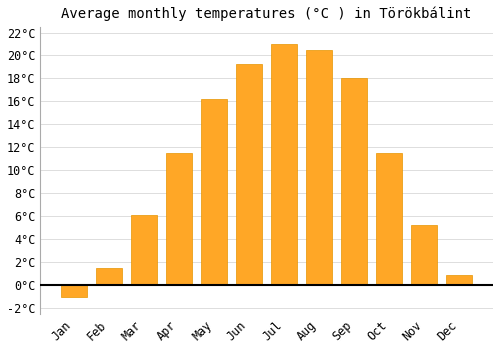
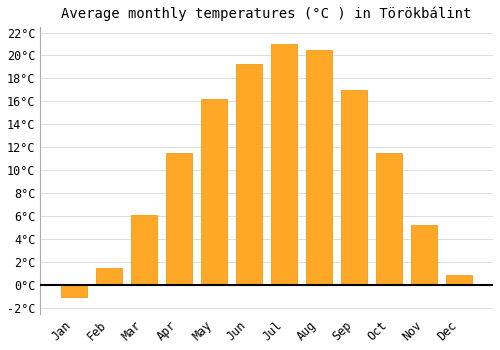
Sep: 18.0°C -> 17.0°C
